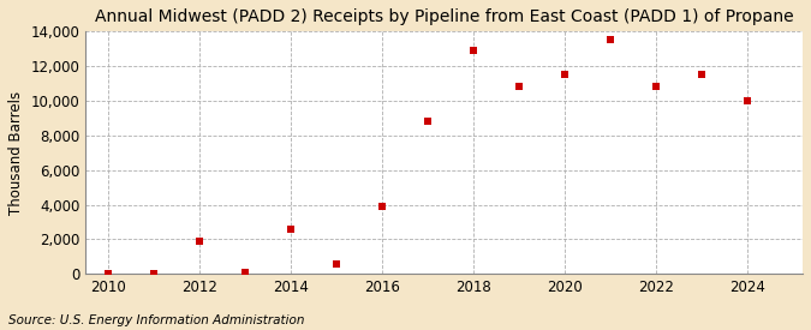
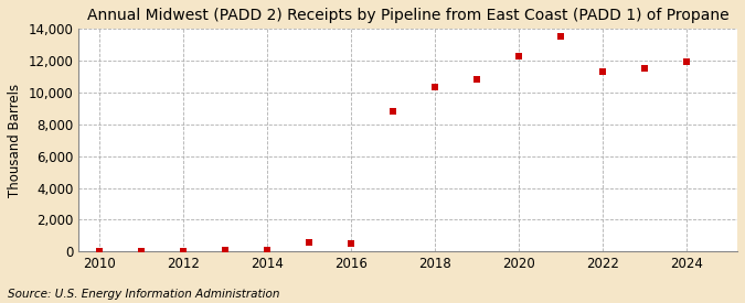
2012: 1,900 -> 0
2014: 2,600 -> 100
2016: 3,900 -> 500
2018: 12,900 -> 10,400
2020: 11,500 -> 12,300
2022: 10,800 -> 11,300
2024: 10,000 -> 12,000
